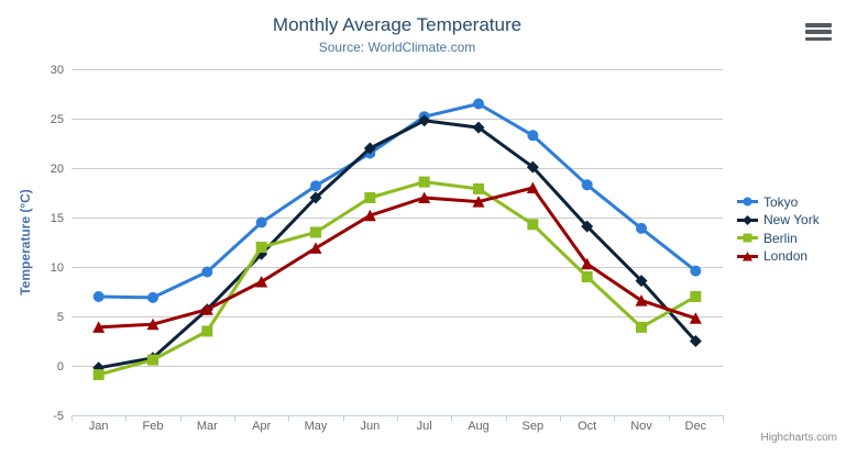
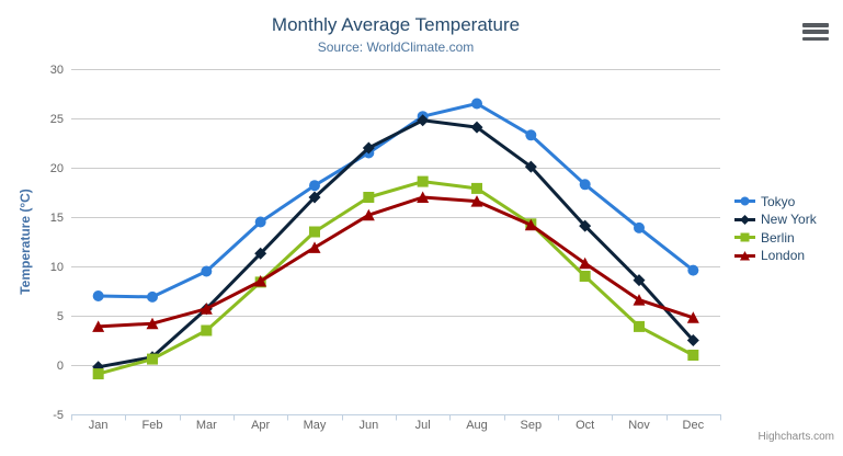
Berlin/Apr: 12 -> 8
London/Sep: 18 -> 14
Berlin/Dec: 7 -> 1
